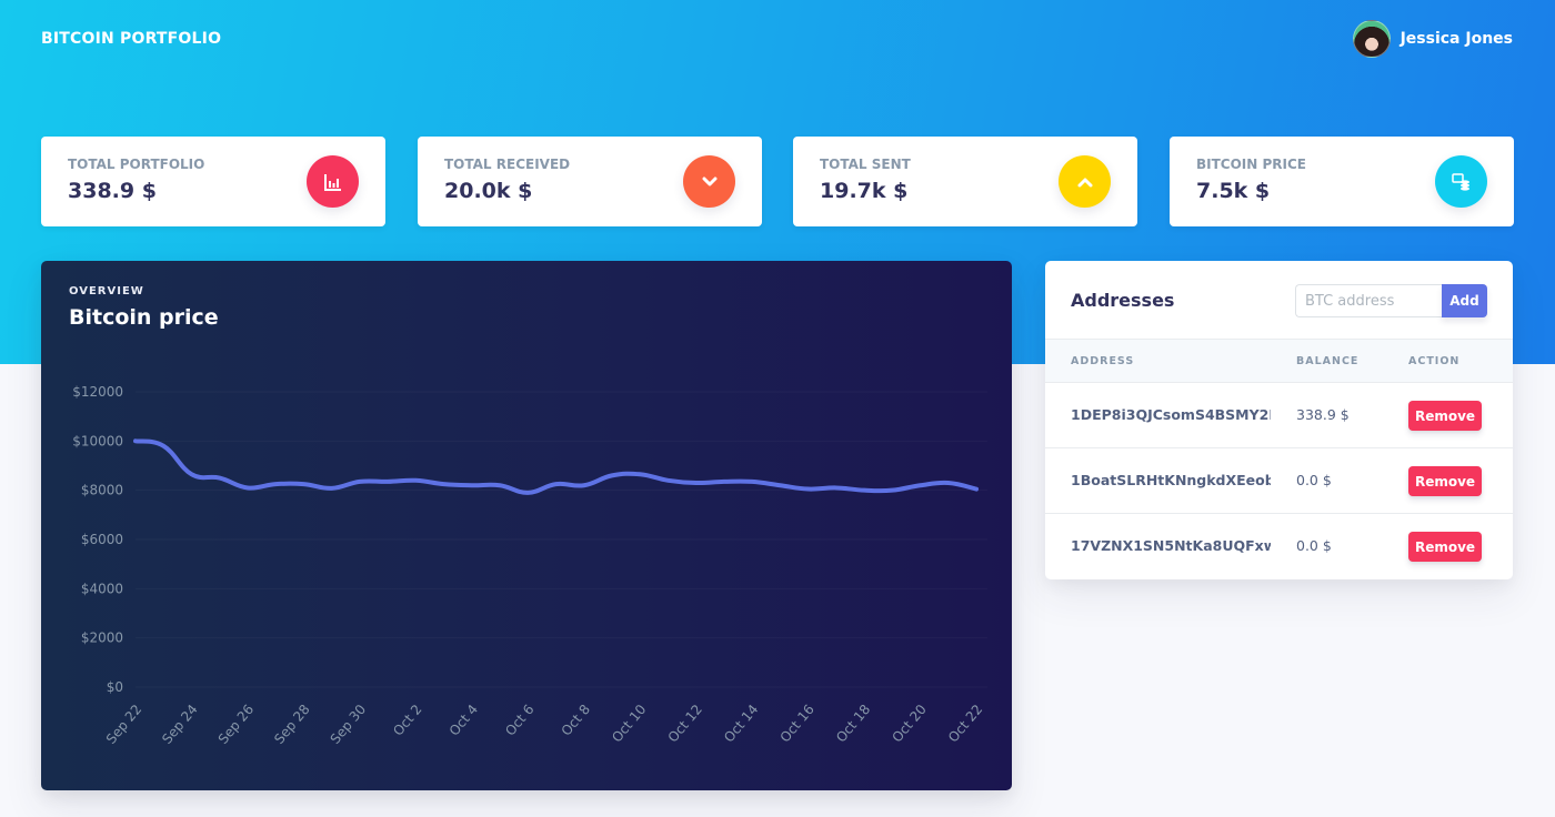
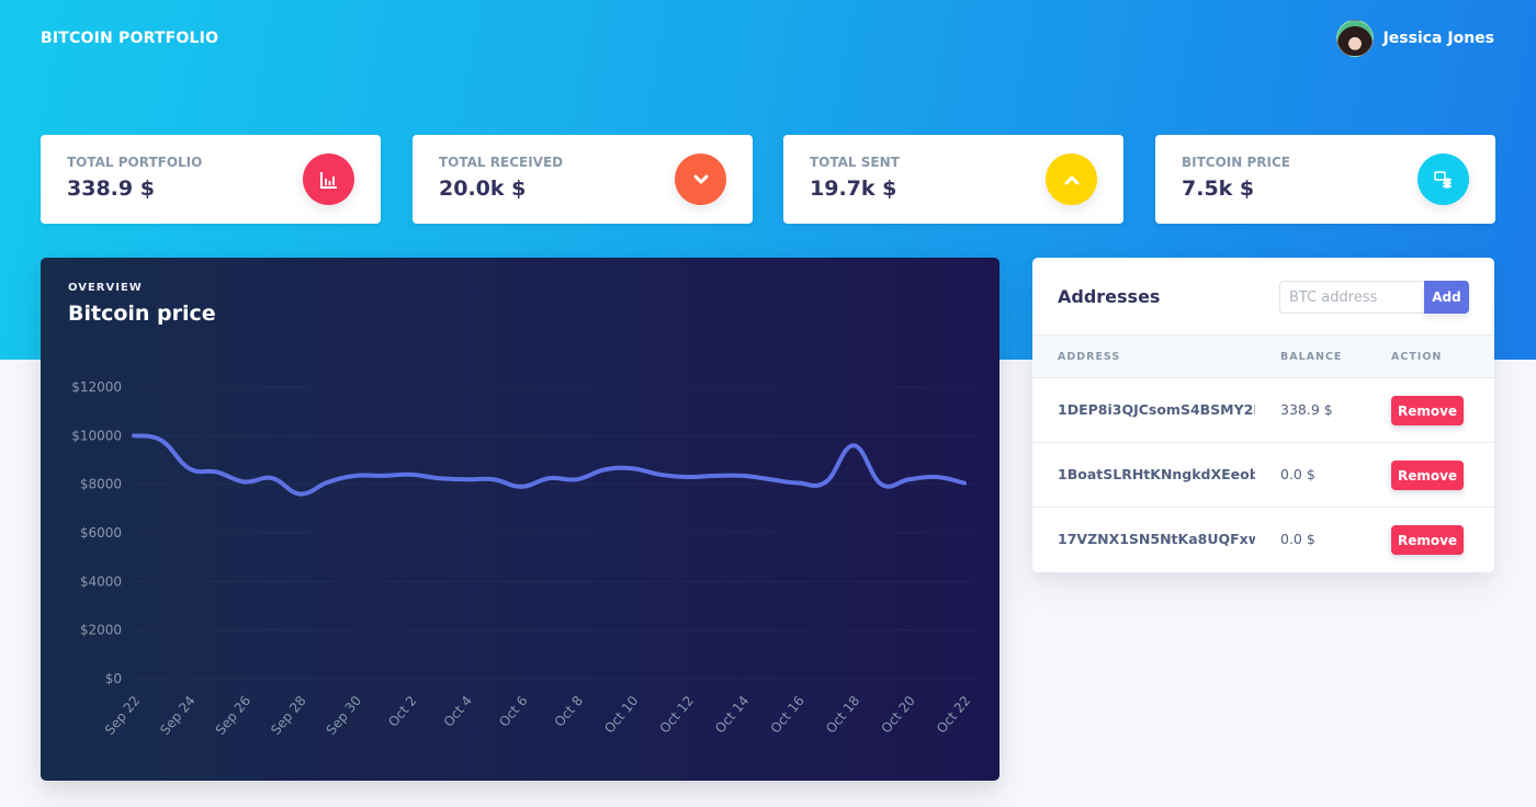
Sep 28: $8200 -> $7600
Oct 18: $8000 -> $9600
